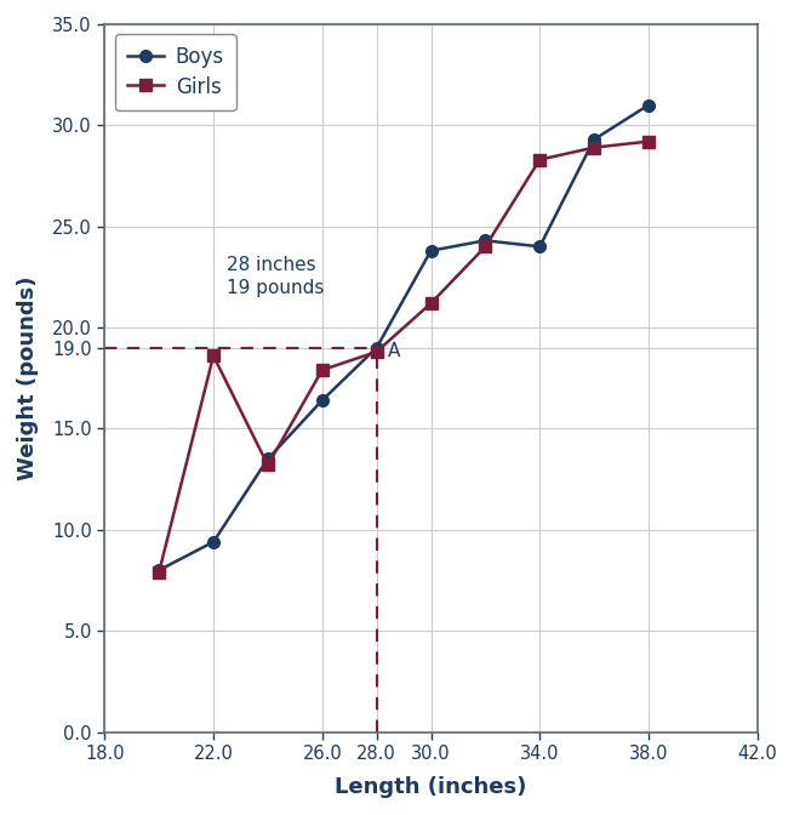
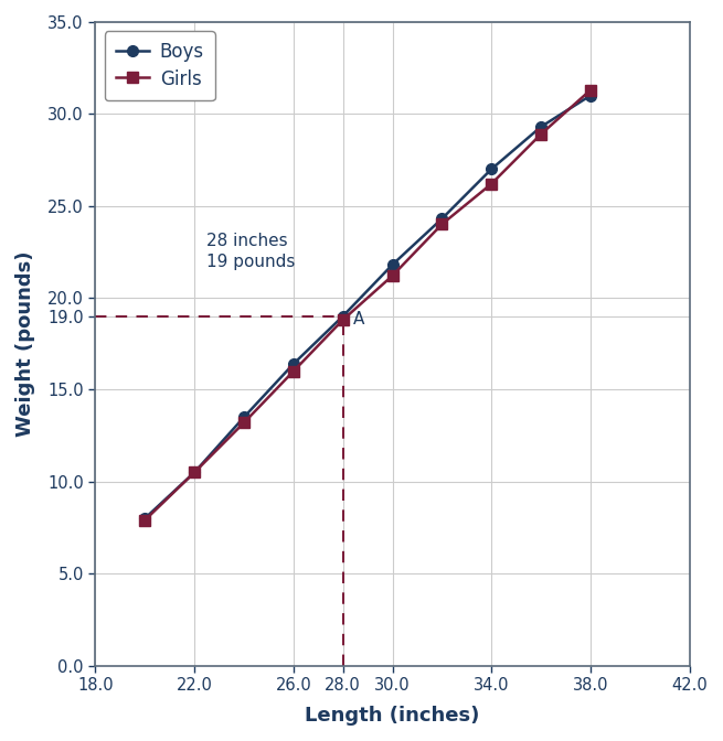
Boys/22.0: 9.4 -> 10.5
Girls/22.0: 18.6 -> 10.5
Girls/26.0: 17.9 -> 16.0
Boys/30.0: 23.8 -> 21.8
Boys/34.0: 24.0 -> 27.0
Girls/34.0: 28.3 -> 26.2
Girls/38.0: 29.2 -> 31.3
